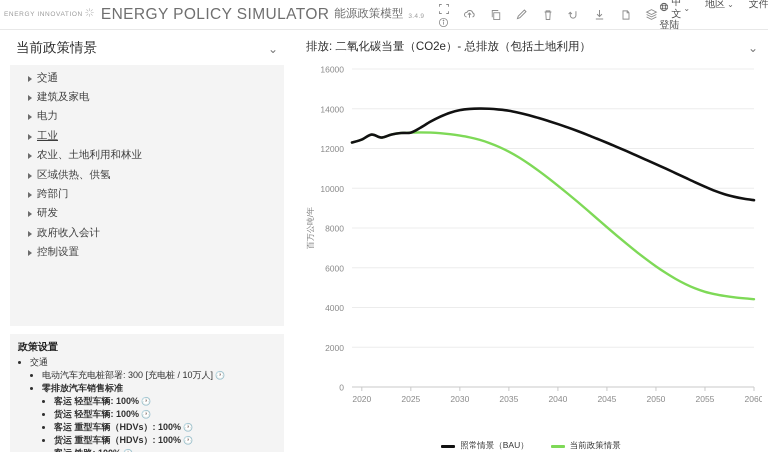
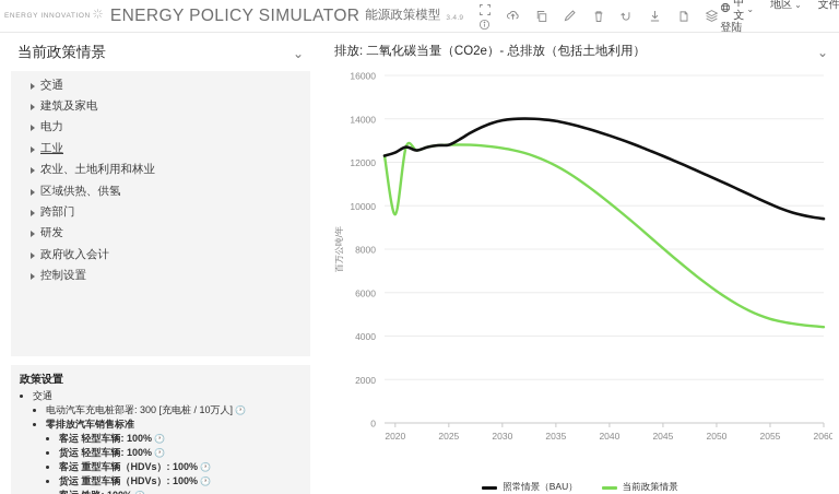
当前政策情景/2020: 12400 -> 9600
